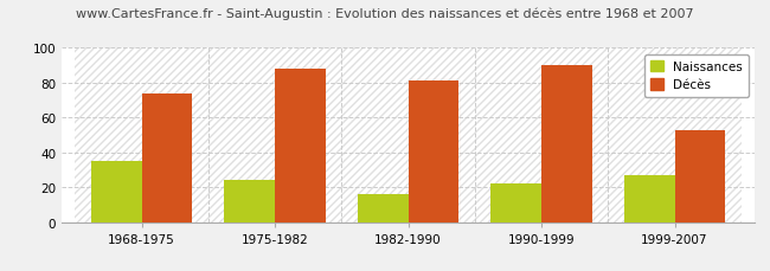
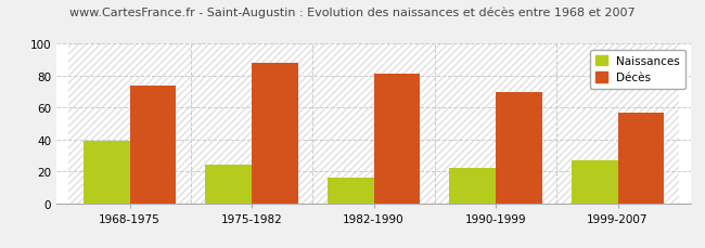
Naissances/1968-1975: 35 -> 39
Décès/1990-1999: 90 -> 70
Décès/1999-2007: 53 -> 57
